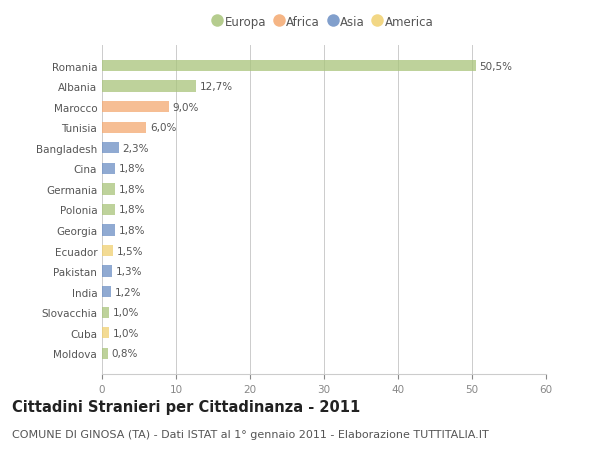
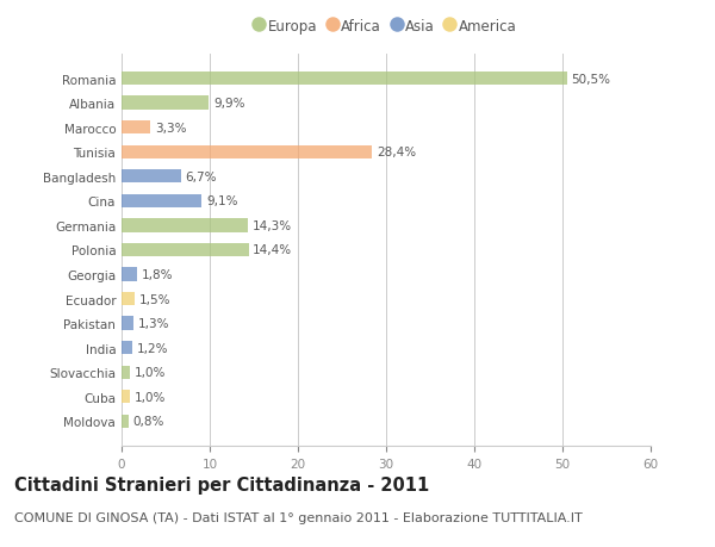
Albania: 12,7% -> 9,9%
Marocco: 9,0% -> 3,3%
Tunisia: 6,0% -> 28,4%
Bangladesh: 2,3% -> 6,7%
Cina: 1,8% -> 9,1%
Germania: 1,8% -> 14,3%
Polonia: 1,8% -> 14,4%
